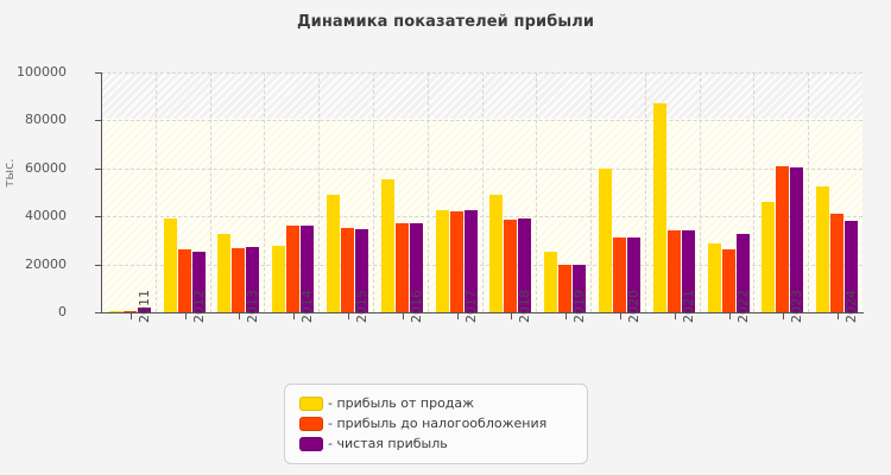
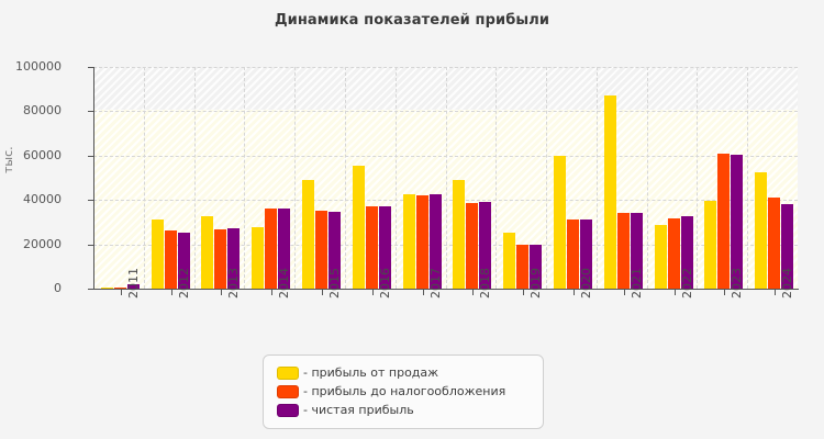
- прибыль от продаж/2012: 39000 -> 31000
- прибыль до налогообложения/2022: 26000 -> 32000
- прибыль от продаж/2023: 46000 -> 40000
